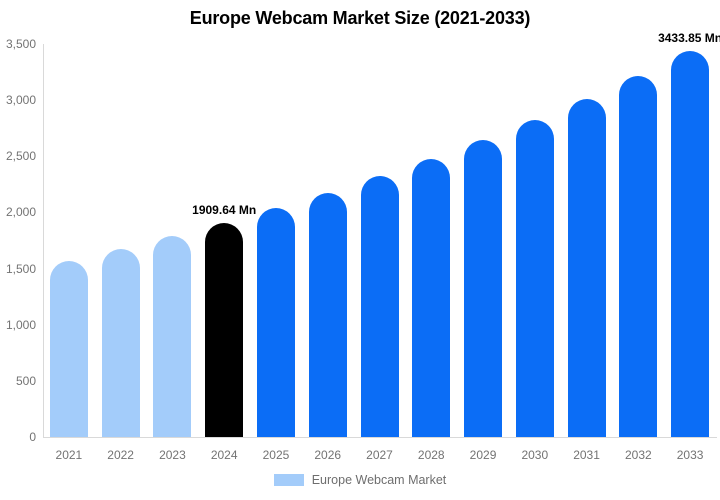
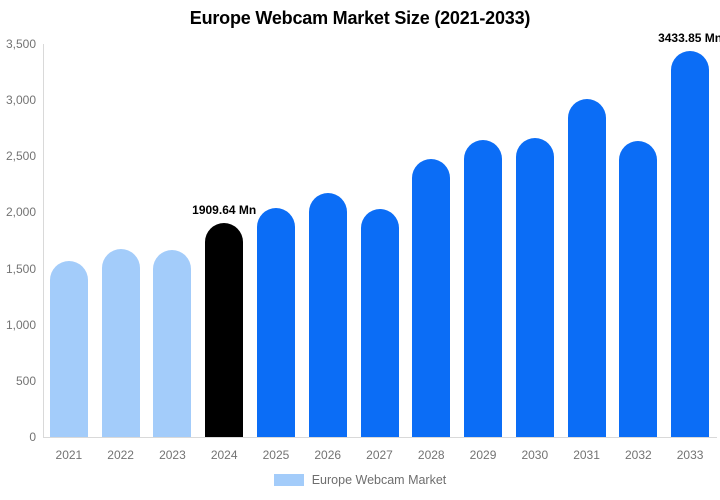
2023: 1790 -> 1670
2027: 2320 -> 2030
2030: 2820 -> 2660
2032: 3220 -> 2640
